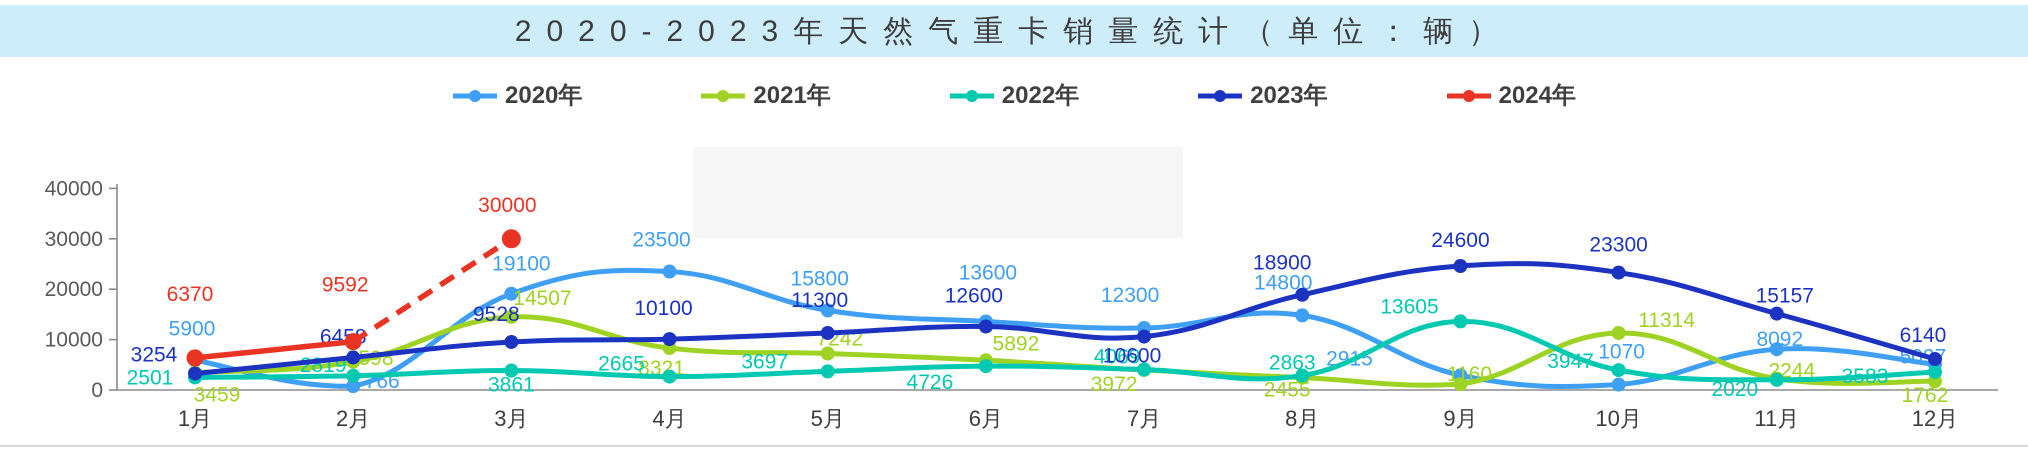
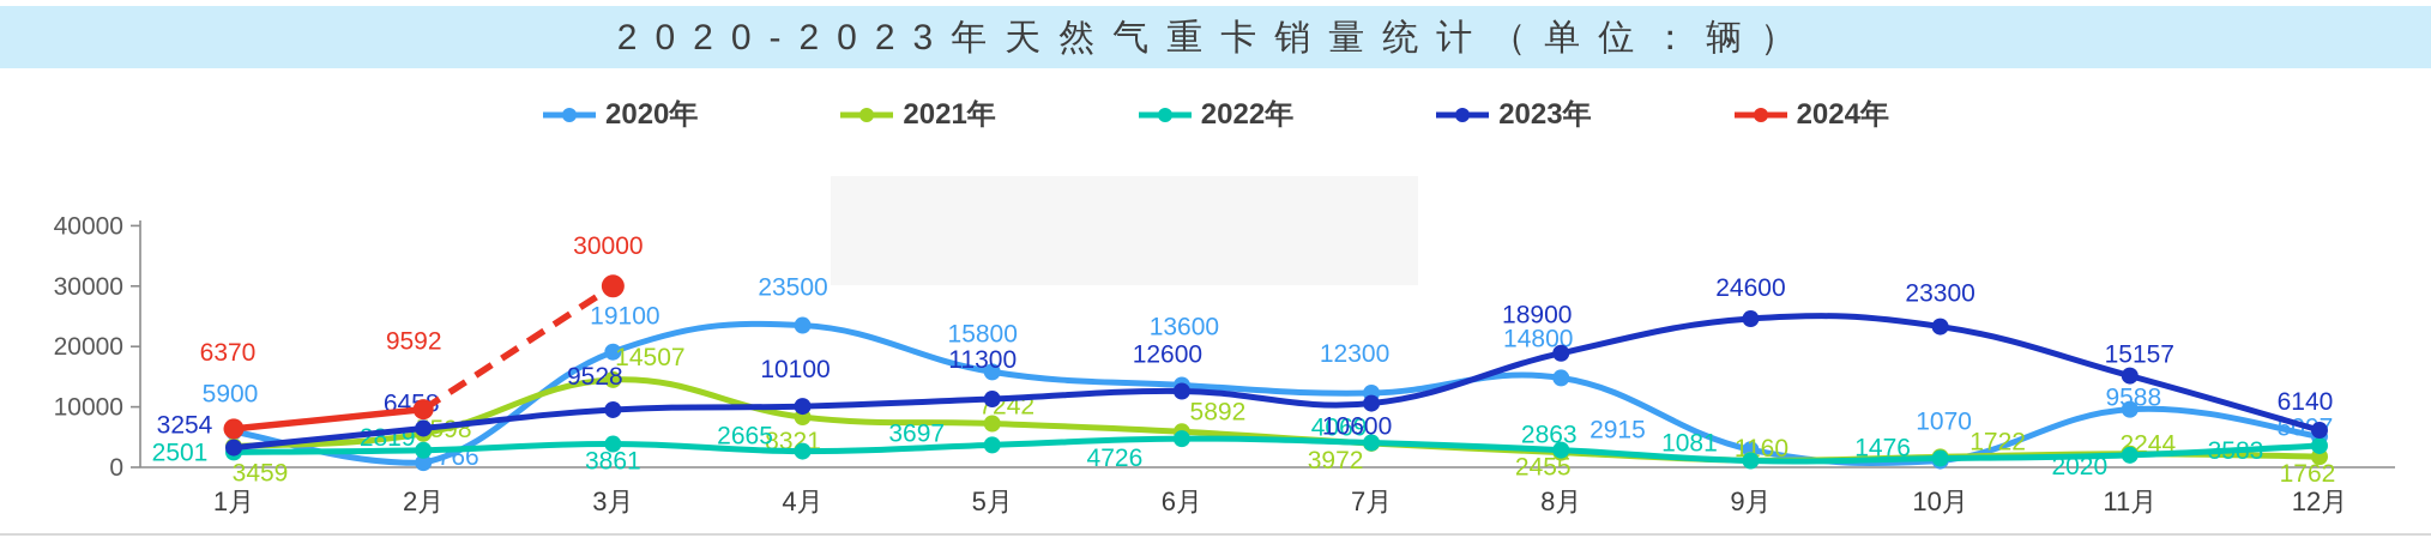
2022年/9月: 13605 -> 1081
2021年/10月: 11314 -> 1722
2022年/10月: 3947 -> 1476
2020年/11月: 8092 -> 9588
